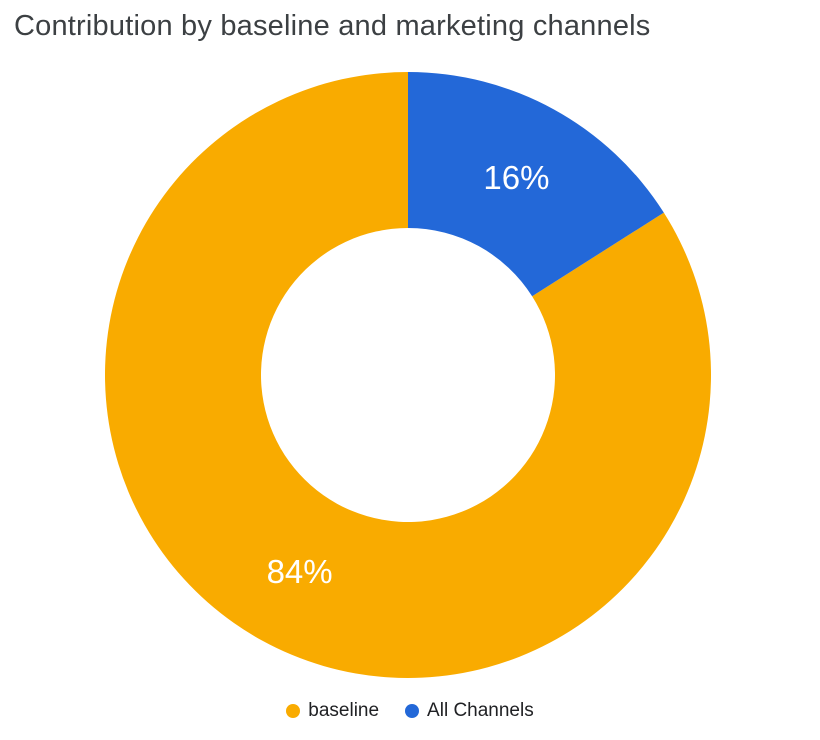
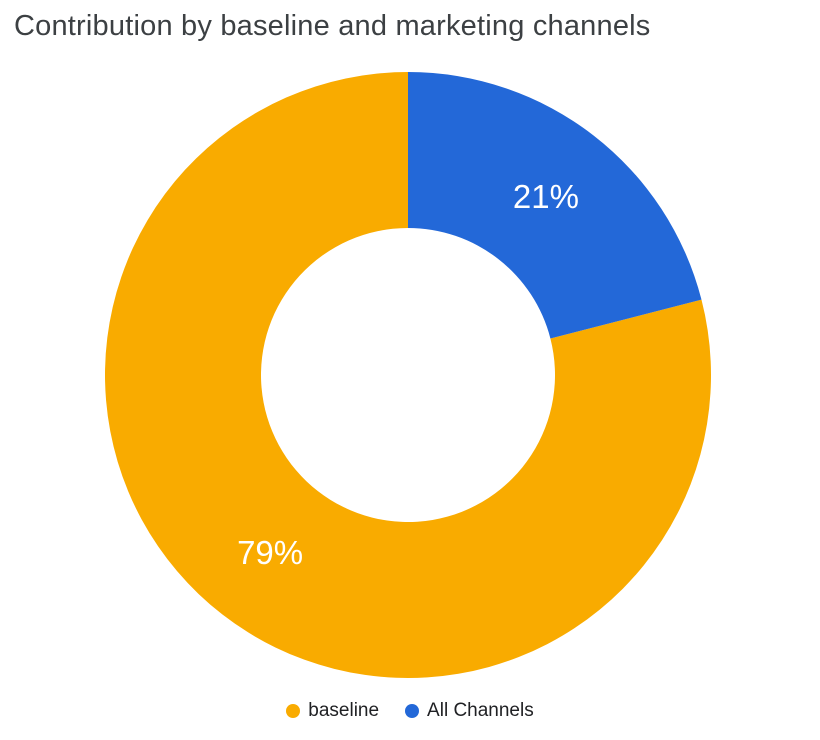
baseline: 84% -> 79%
All Channels: 16% -> 21%
